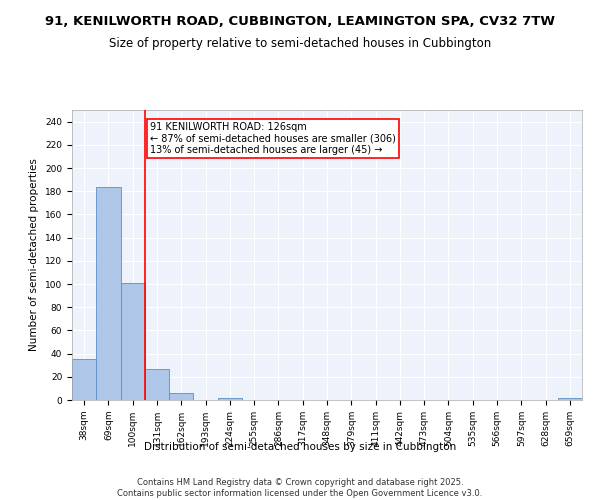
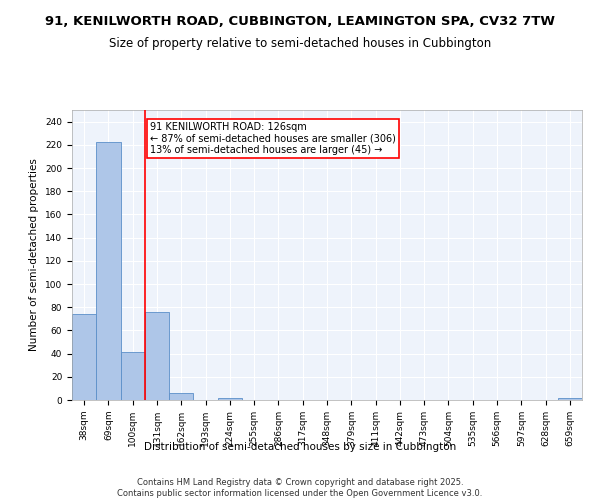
38sqm: 35 -> 74
69sqm: 184 -> 222
100sqm: 101 -> 41
131sqm: 27 -> 76
